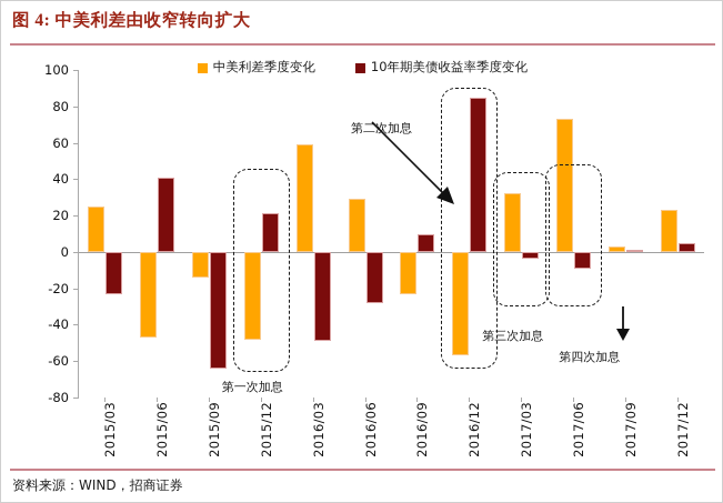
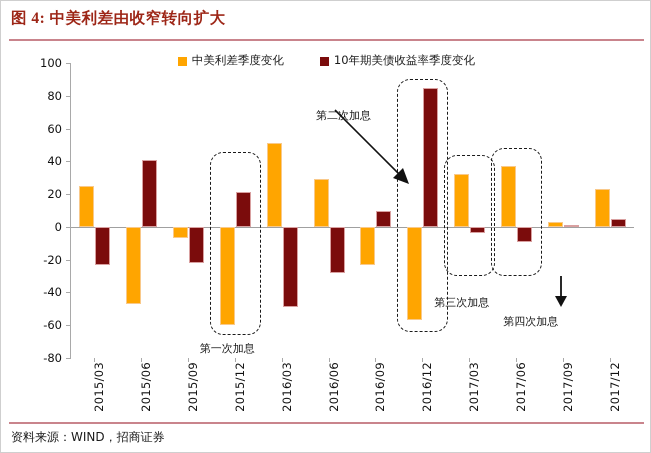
中美利差季度变化/2015/09: -14 -> -7
10年期美债收益率季度变化/2015/09: -64 -> -22
中美利差季度变化/2015/12: -48 -> -60
中美利差季度变化/2016/03: 59 -> 51
中美利差季度变化/2017/06: 73 -> 37
